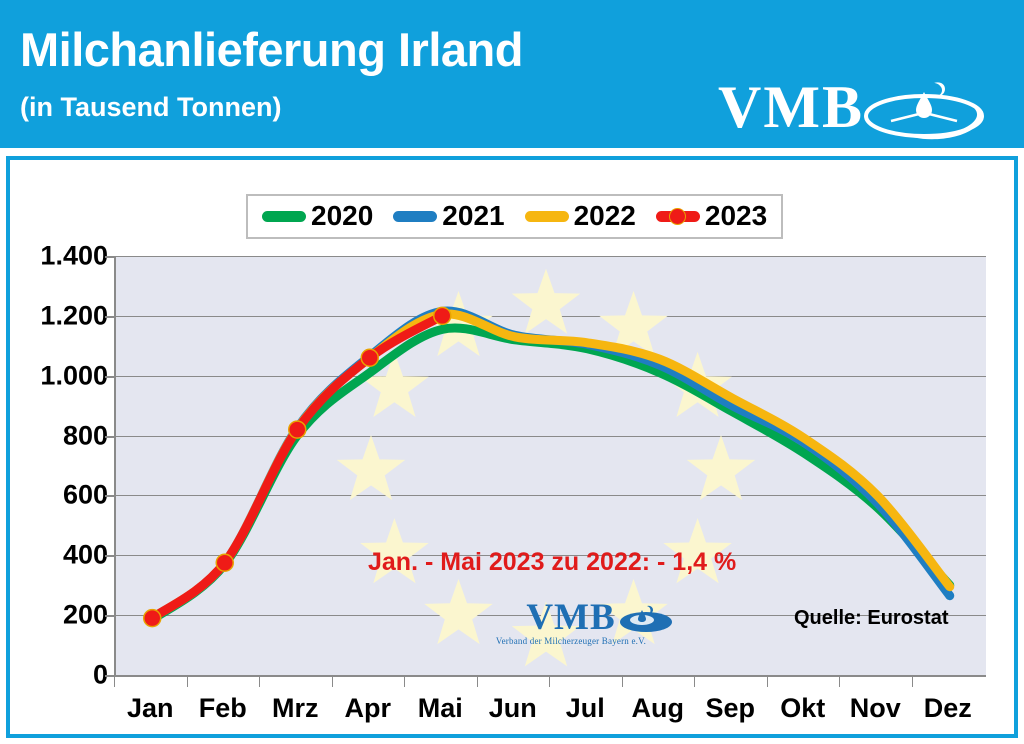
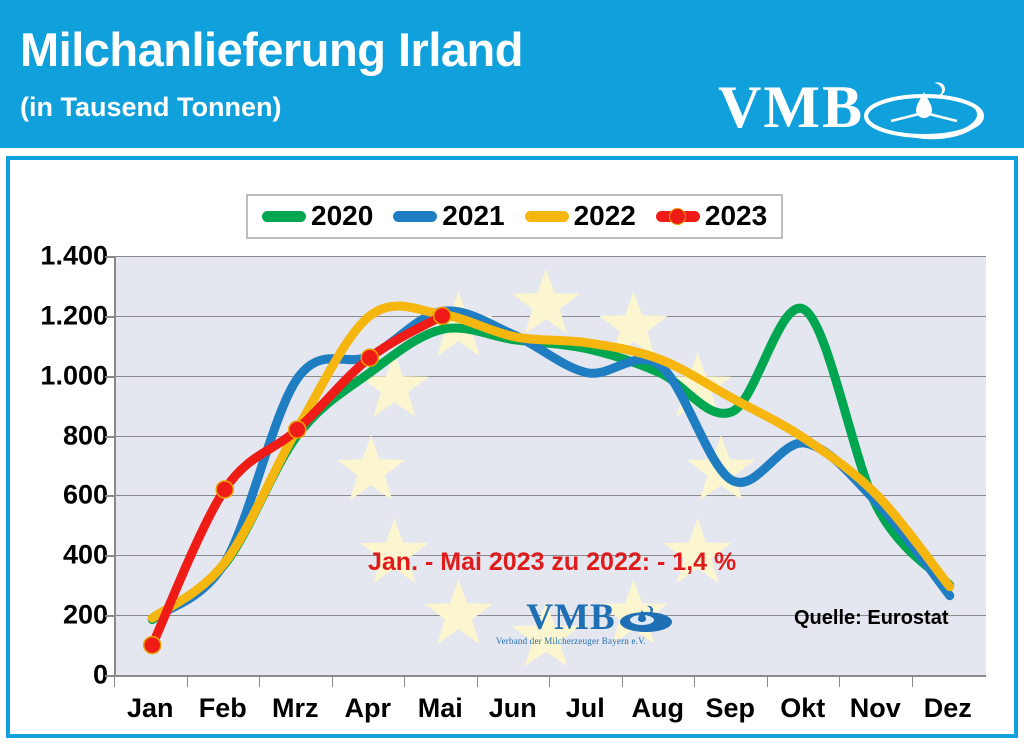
2023/Jan: 190 -> 100
2023/Feb: 380 -> 620
2021/Mrz: 820 -> 990
2022/Apr: 1060 -> 1200
2021/Jul: 1100 -> 1010
2021/Sep: 900 -> 650
2020/Okt: 740 -> 1220
